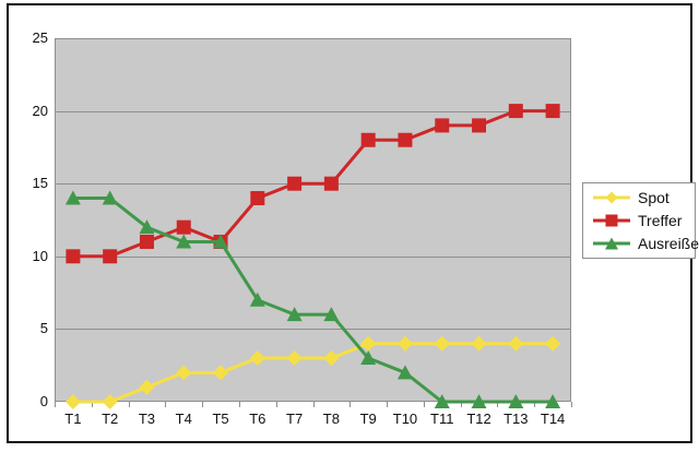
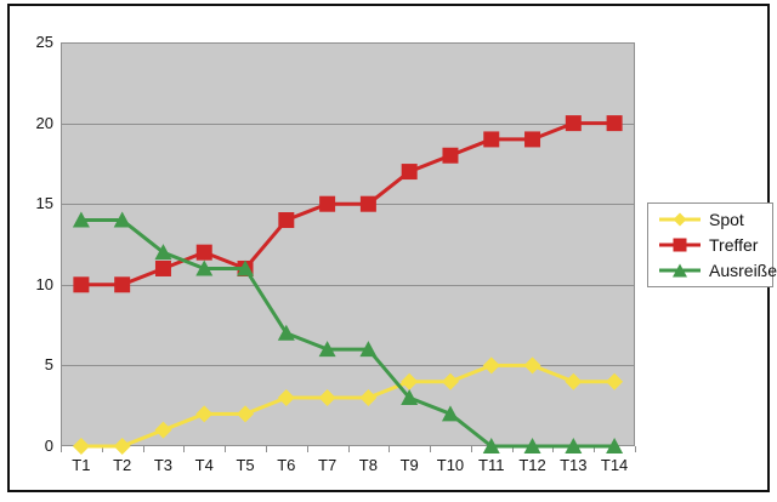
Treffer/T9: 18 -> 17
Spot/T11: 4 -> 5
Spot/T12: 4 -> 5
